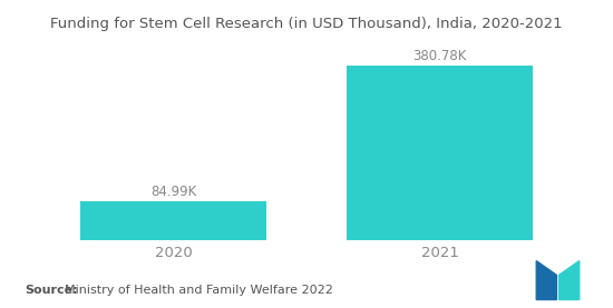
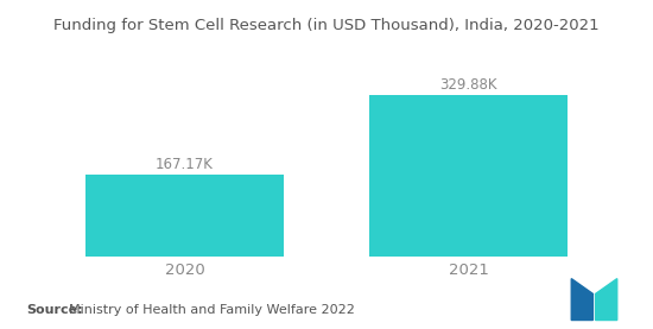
2020: 84.99K -> 167.17K
2021: 380.78K -> 329.88K
